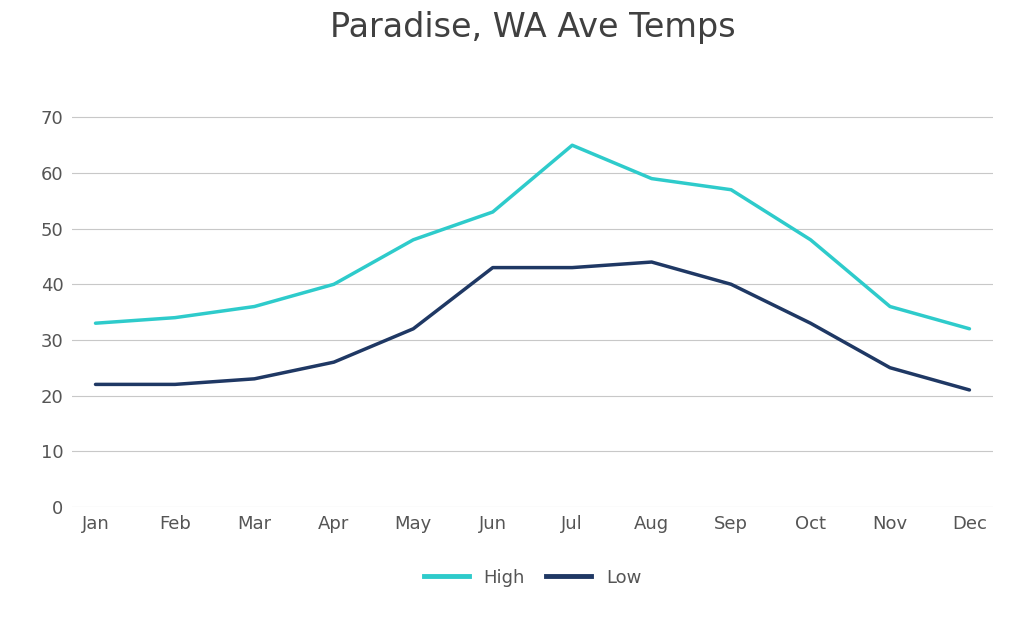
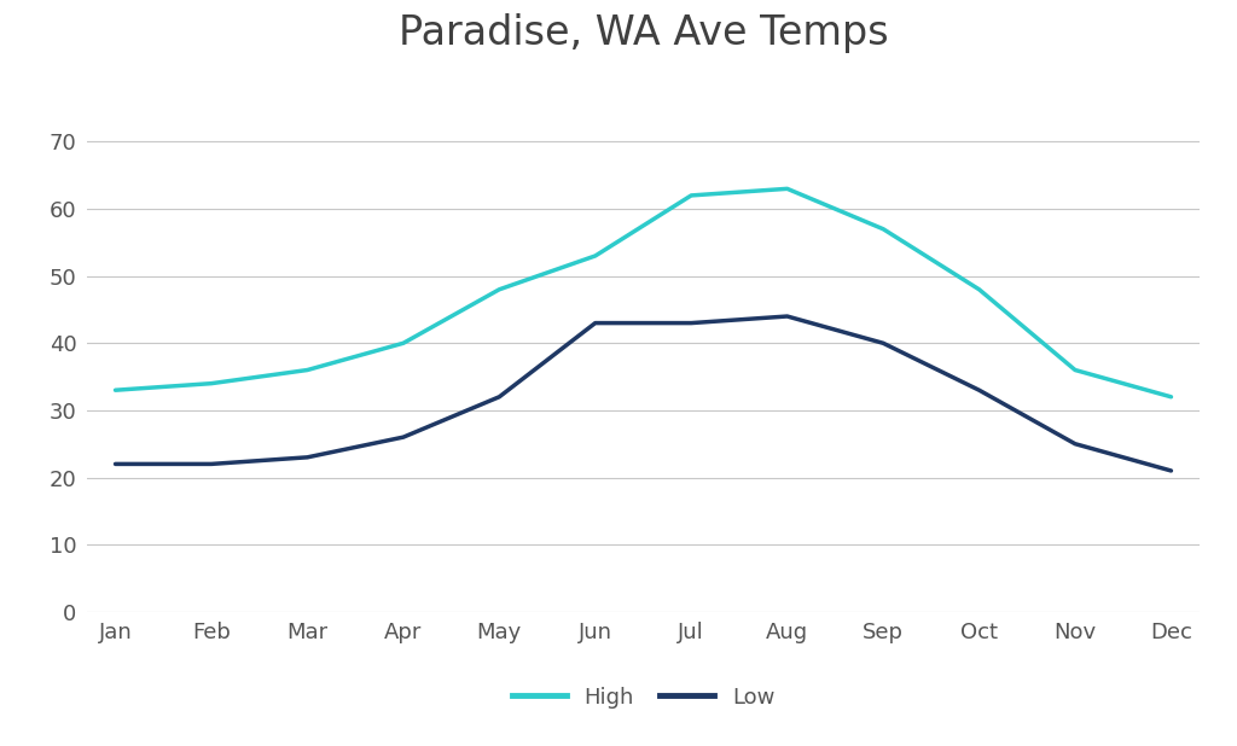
High/Jul: 65 -> 62
High/Aug: 59 -> 63
